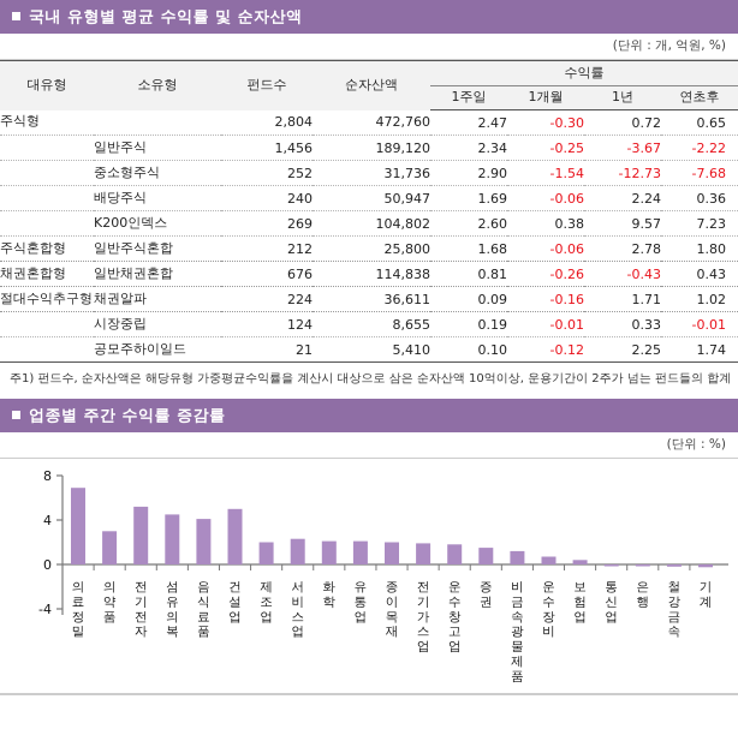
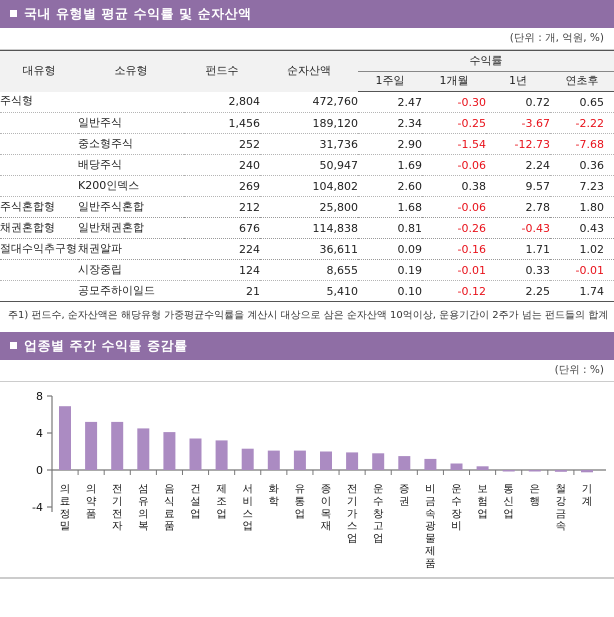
의약품: 3 -> 5
건설업: 5 -> 3
제조업: 2 -> 3
